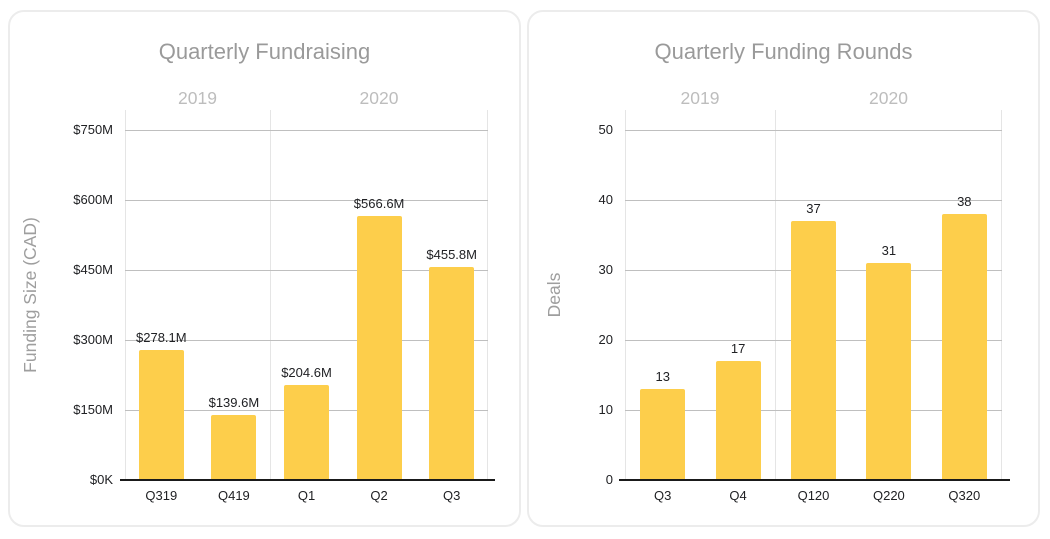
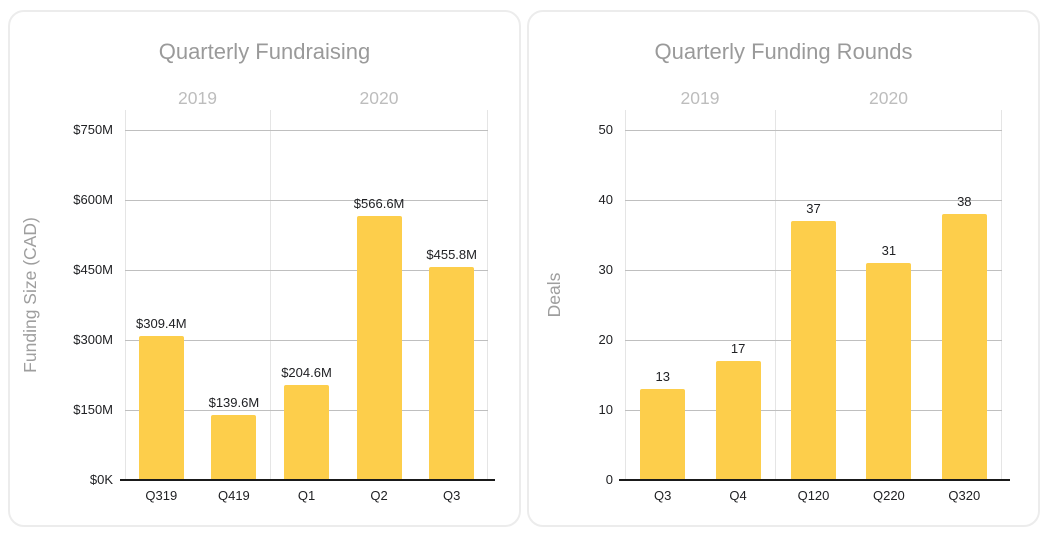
Quarterly Fundraising/Q319: $278.1M -> $309.4M
